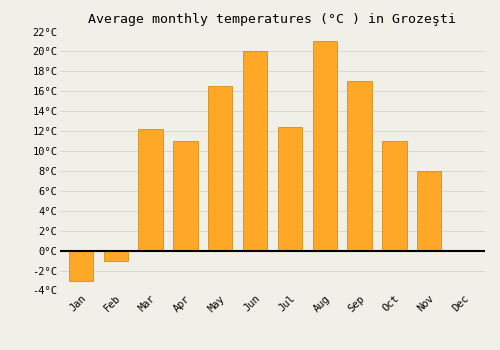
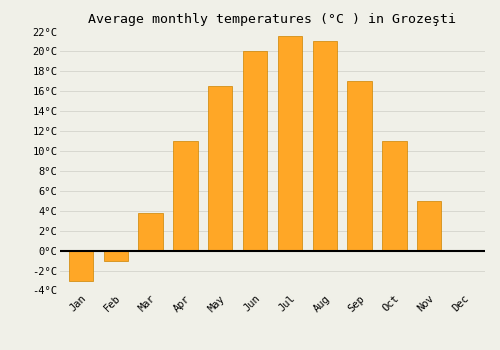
Mar: 12.2°C -> 3.8°C
Jul: 12.4°C -> 21.5°C
Nov: 8.0°C -> 5.0°C
